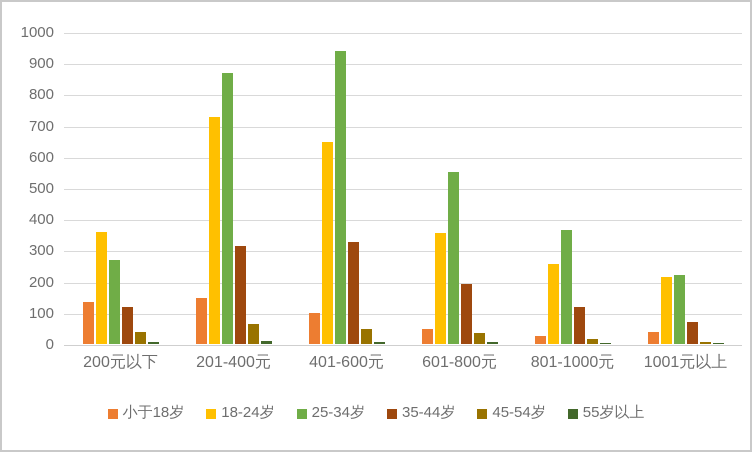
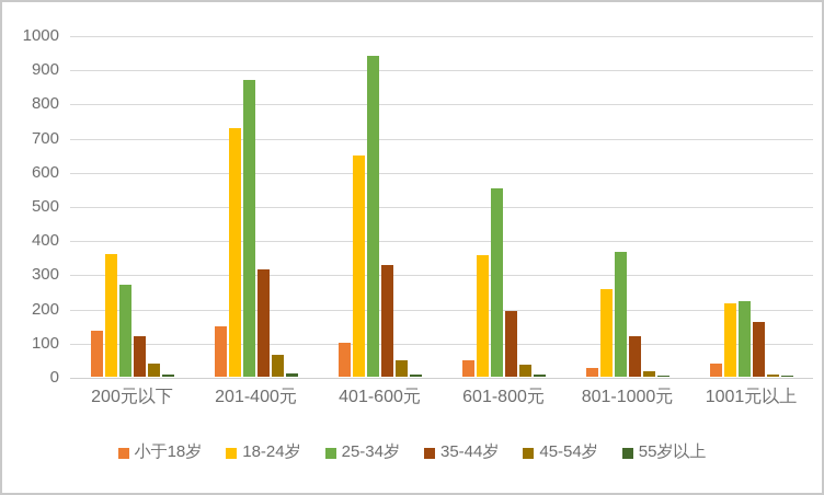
35-44岁/1001元以上: 70 -> 160
